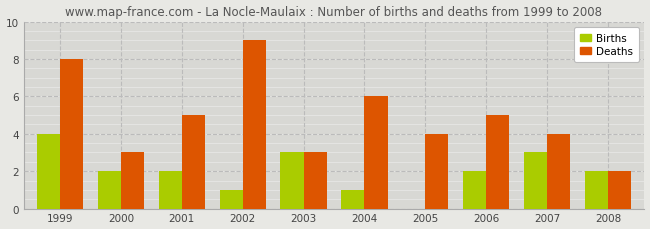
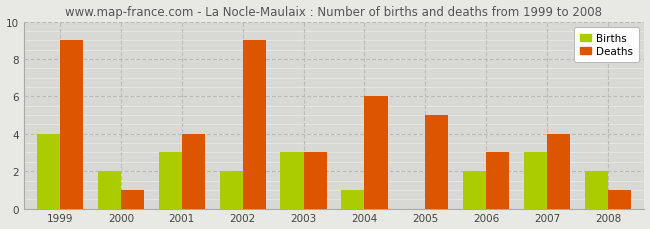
Deaths/1999: 8 -> 9
Deaths/2000: 3 -> 1
Births/2001: 2 -> 3
Deaths/2001: 5 -> 4
Births/2002: 1 -> 2
Deaths/2005: 4 -> 5
Deaths/2006: 5 -> 3
Deaths/2008: 2 -> 1
